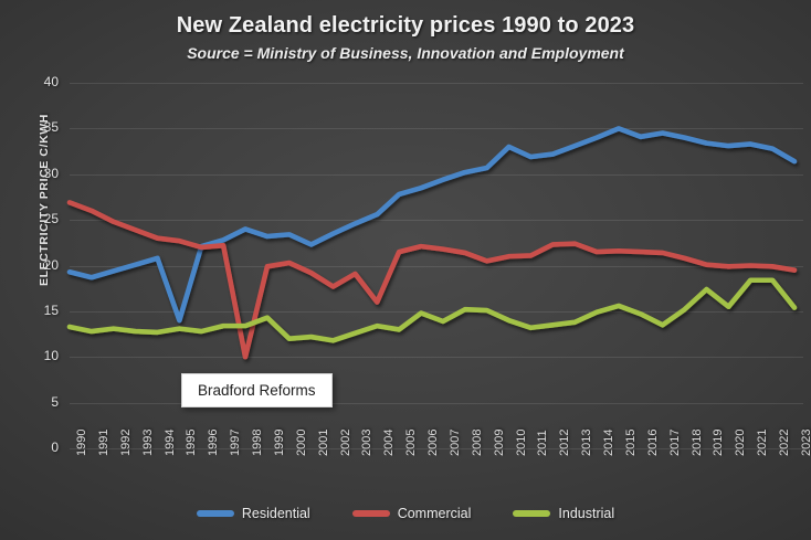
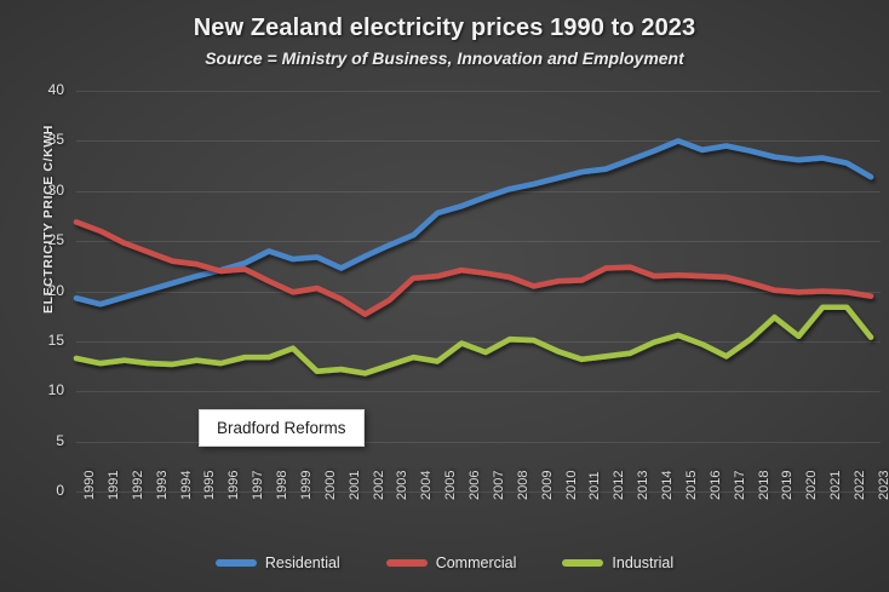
Residential/1995: 14 -> 22
Commercial/1998: 10 -> 21
Commercial/2004: 16 -> 21
Residential/2010: 33 -> 31
